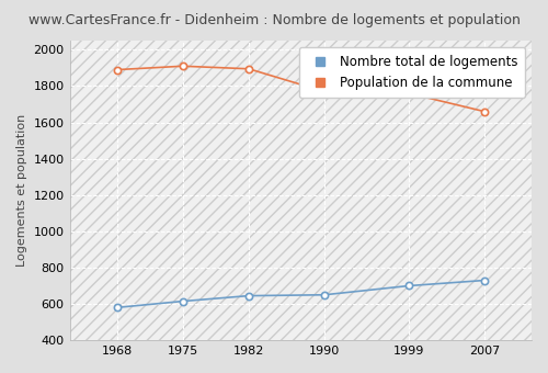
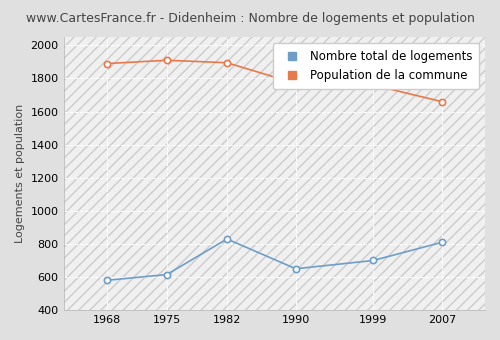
Nombre total de logements/1982: 640 -> 830
Nombre total de logements/2007: 730 -> 810
